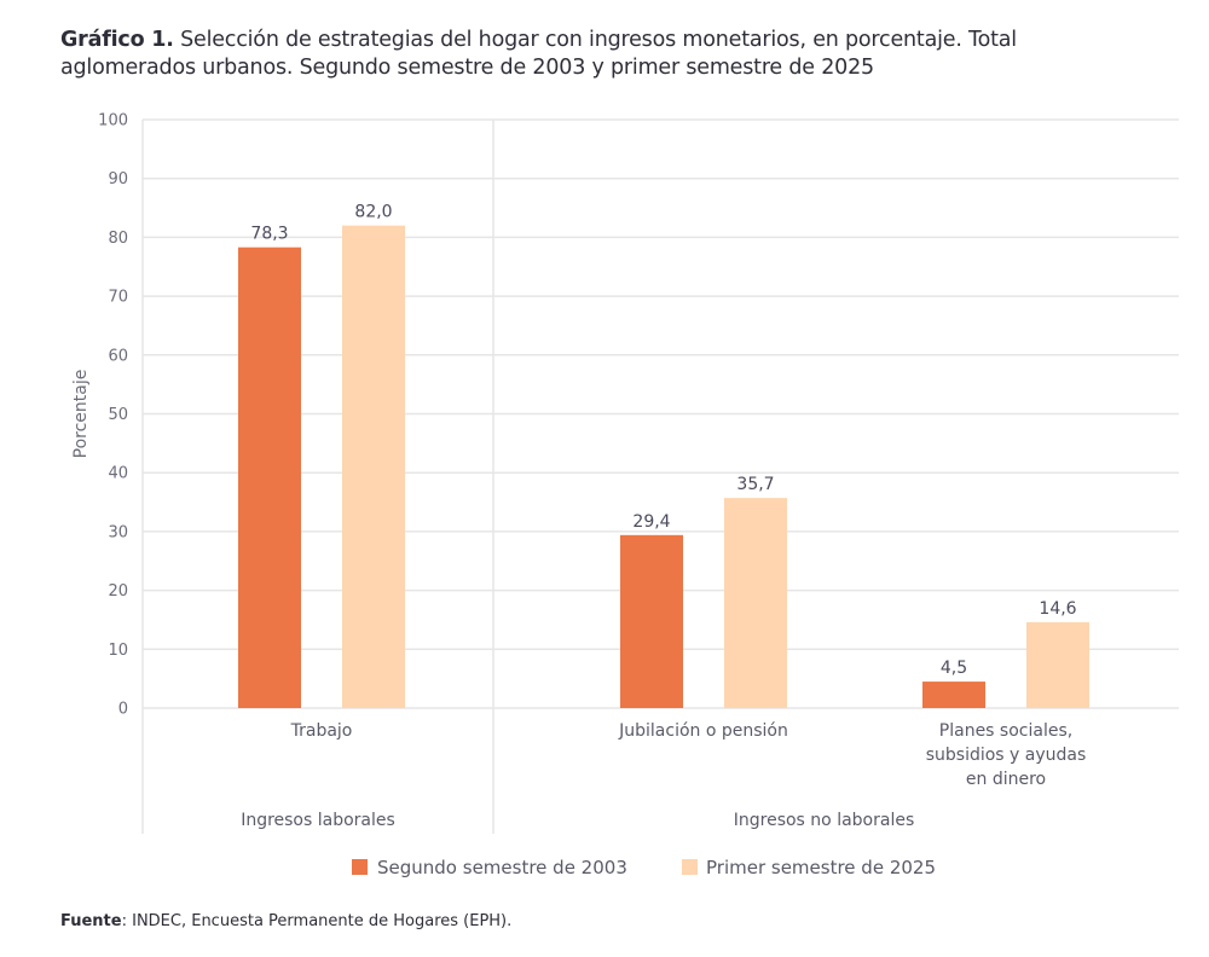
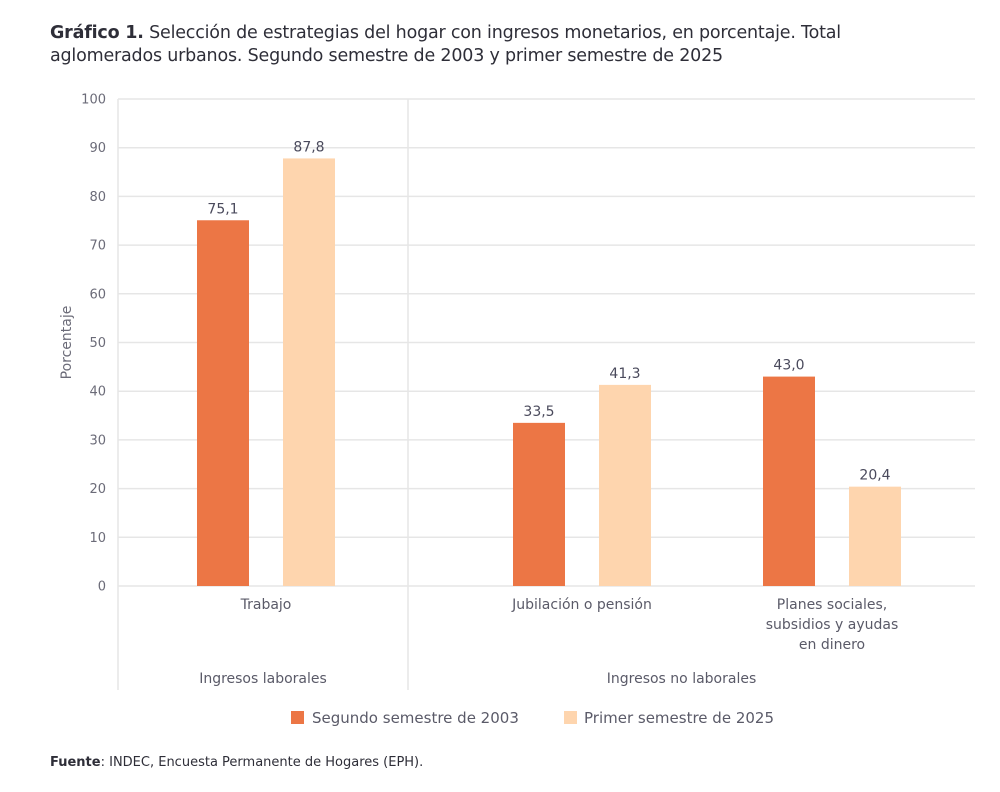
Segundo semestre de 2003/Trabajo: 78,3 -> 75,1
Primer semestre de 2025/Trabajo: 82,0 -> 87,8
Segundo semestre de 2003/Jubilación o pensión: 29,4 -> 33,5
Primer semestre de 2025/Jubilación o pensión: 35,7 -> 41,3
Segundo semestre de 2003/Planes sociales, subsidios y ayudas en dinero: 4,5 -> 43,0
Primer semestre de 2025/Planes sociales, subsidios y ayudas en dinero: 14,6 -> 20,4
